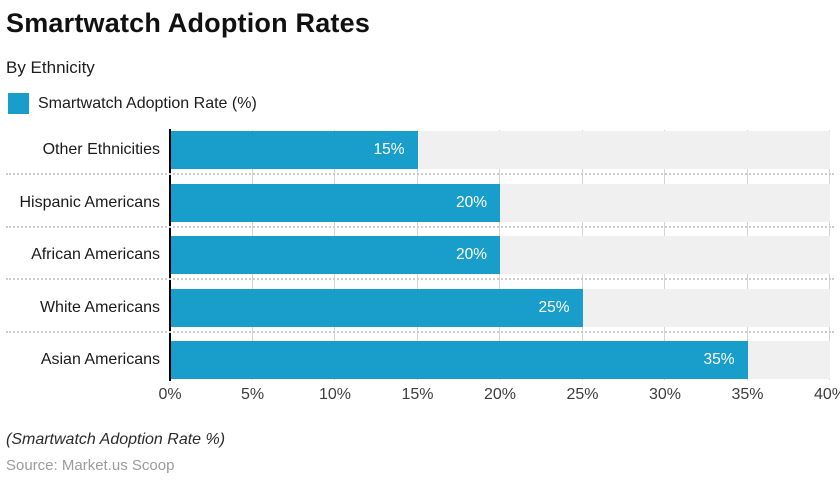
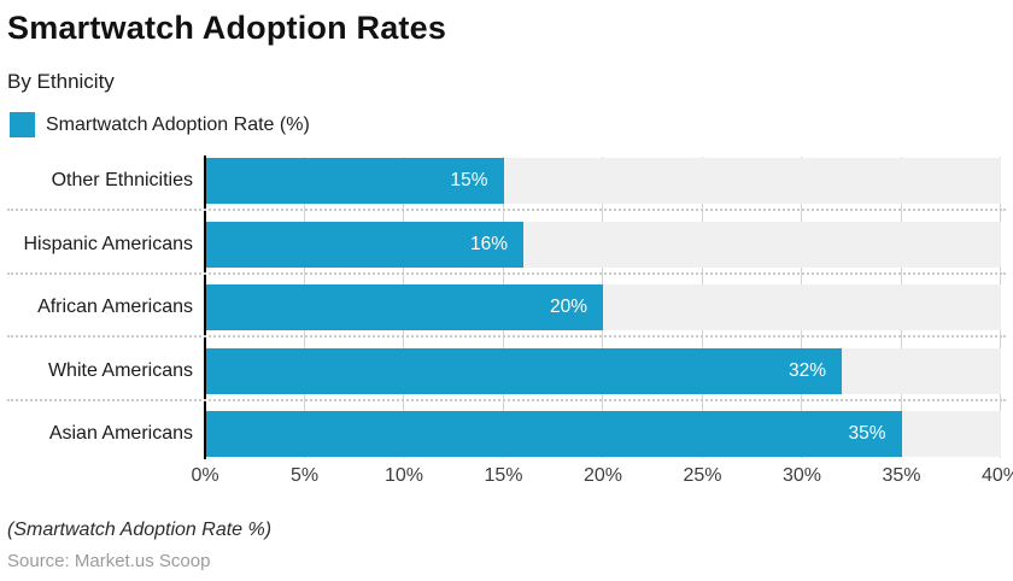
Hispanic Americans: 20% -> 16%
White Americans: 25% -> 32%
